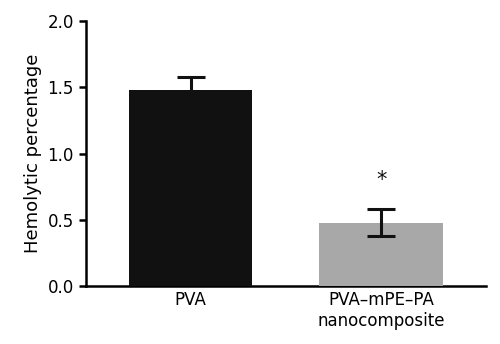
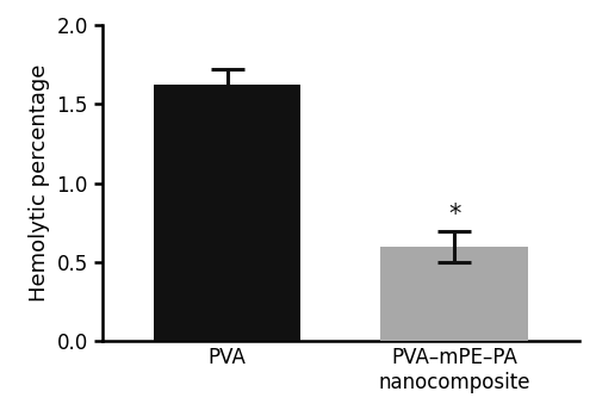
PVA: 1.48 -> 1.62
PVA–mPE–PA nanocomposite: 0.48 -> 0.60
